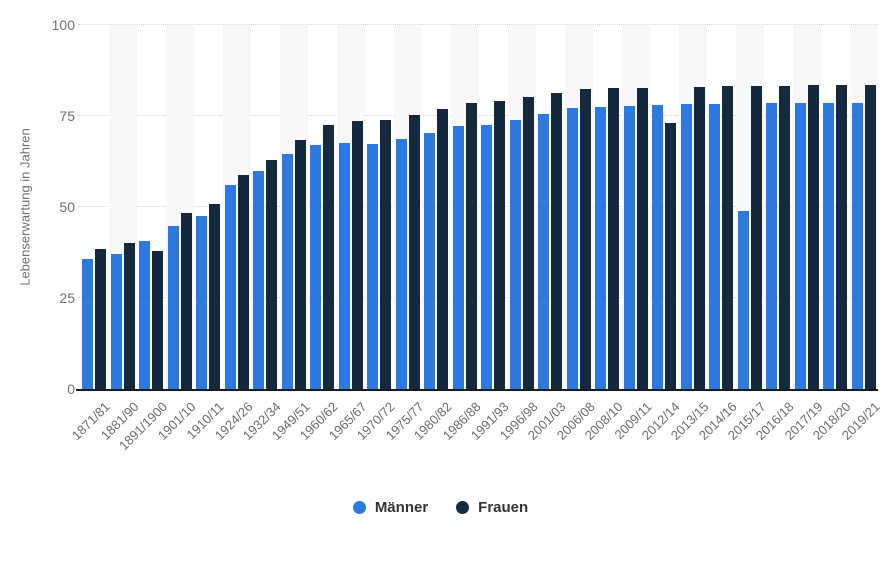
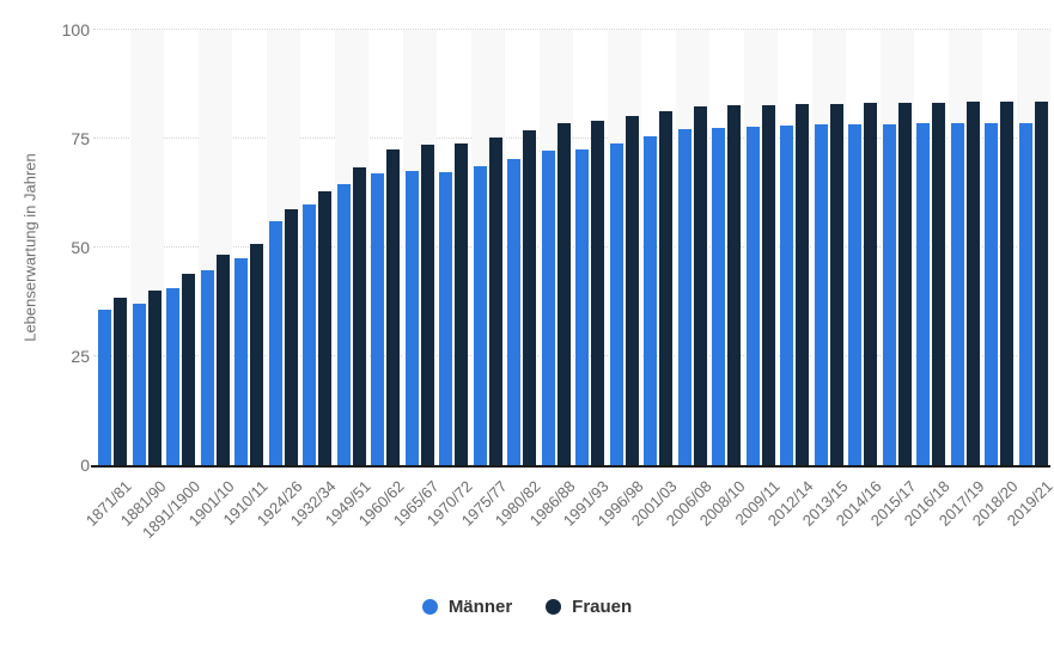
Frauen/1891/1900: 38 -> 44
Frauen/2012/14: 73 -> 83
Männer/2015/17: 49 -> 78
